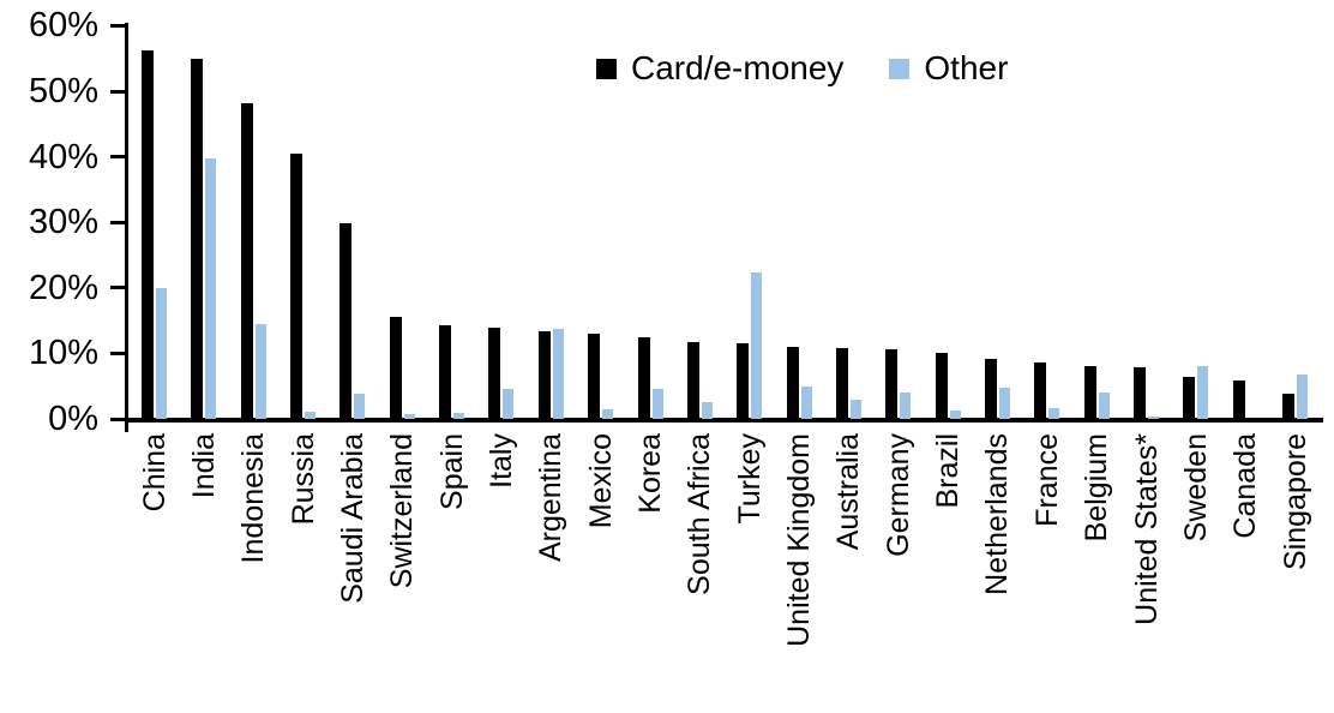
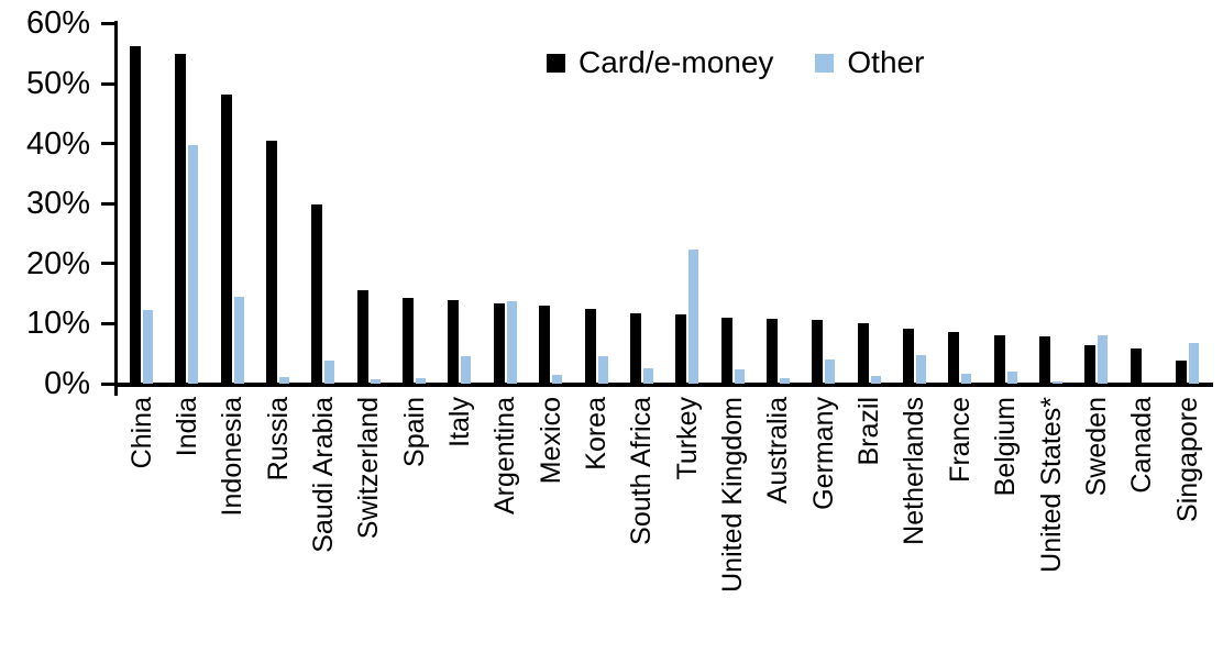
Other/China: 20% -> 12%
Other/United Kingdom: 5% -> 2%
Other/Australia: 3% -> 1%
Other/Belgium: 4% -> 2%
